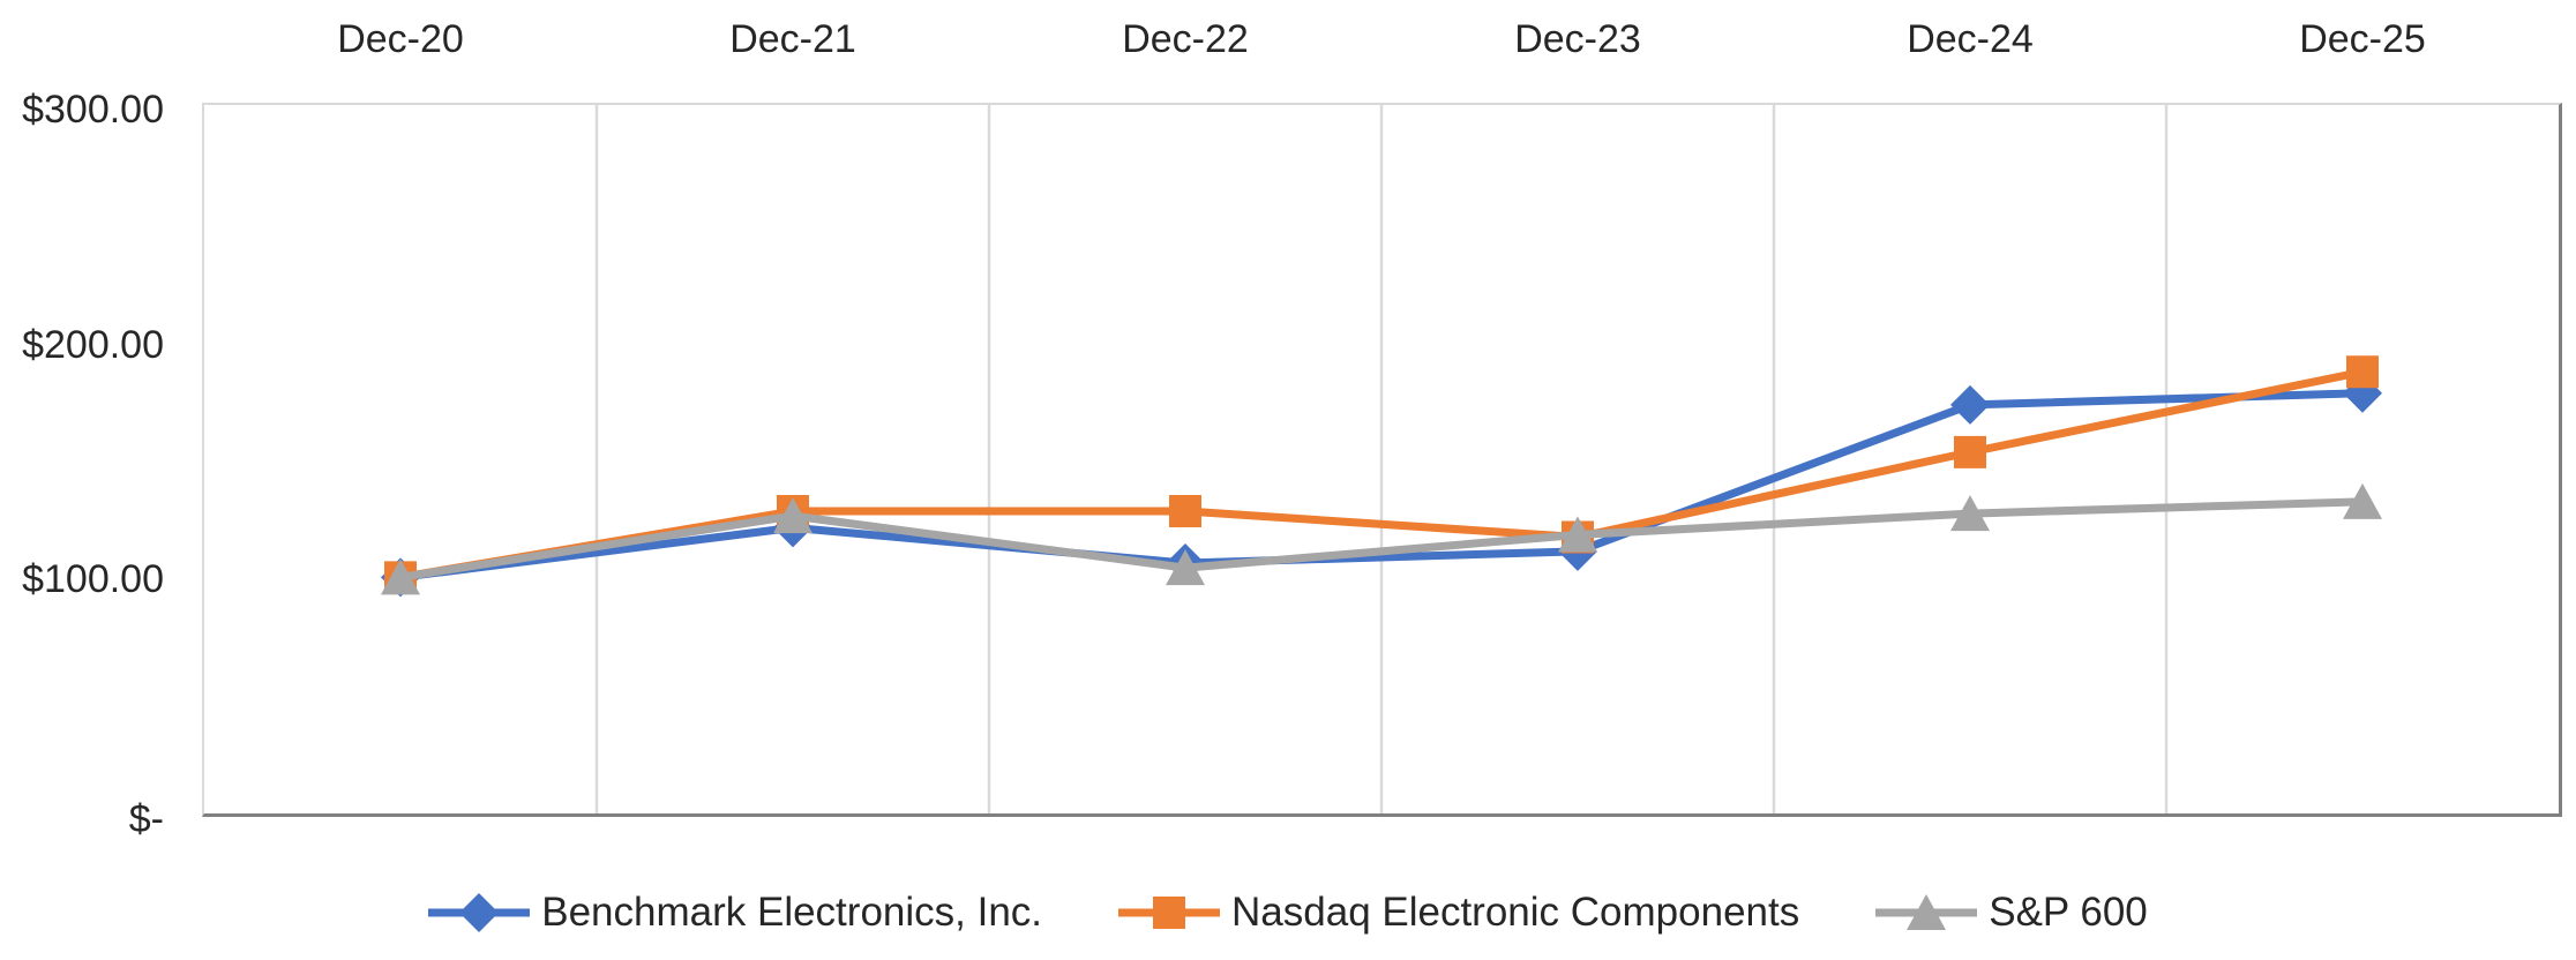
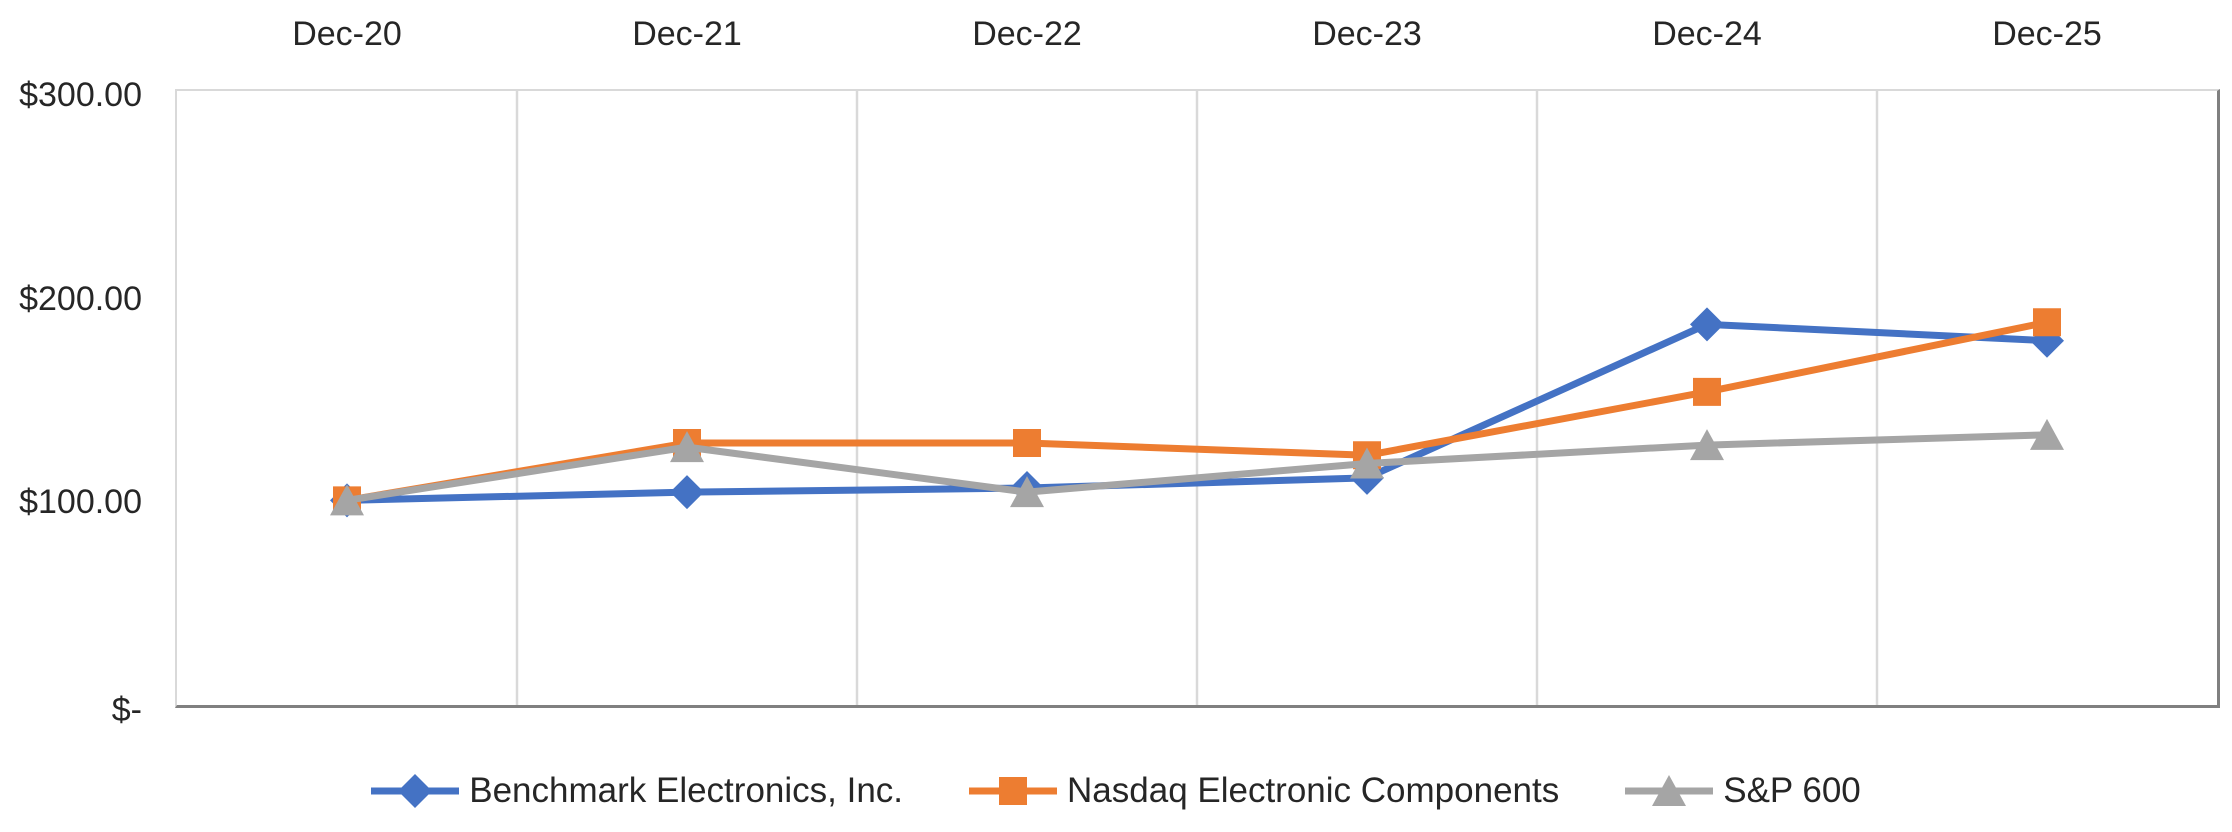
Benchmark Electronics, Inc./Dec-21: $121 -> $104
Nasdaq Electronic Components/Dec-23: $117 -> $122
Benchmark Electronics, Inc./Dec-24: $173 -> $186
